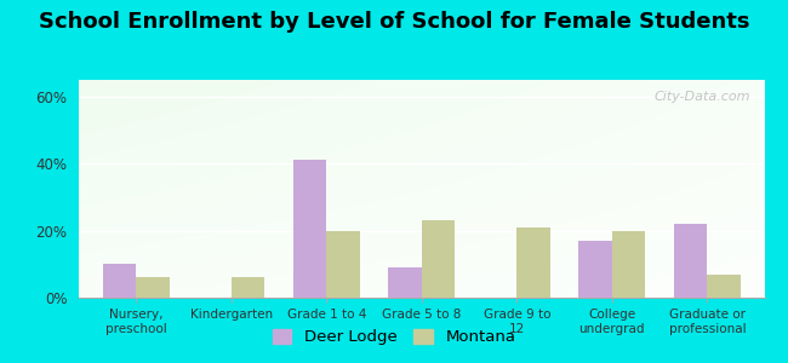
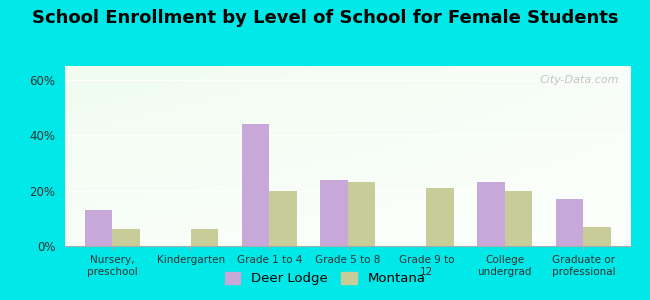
Deer Lodge/Nursery, preschool: 10% -> 13%
Deer Lodge/Grade 1 to 4: 41% -> 44%
Deer Lodge/Grade 5 to 8: 9% -> 24%
Deer Lodge/College undergrad: 17% -> 23%
Deer Lodge/Graduate or professional: 22% -> 17%
